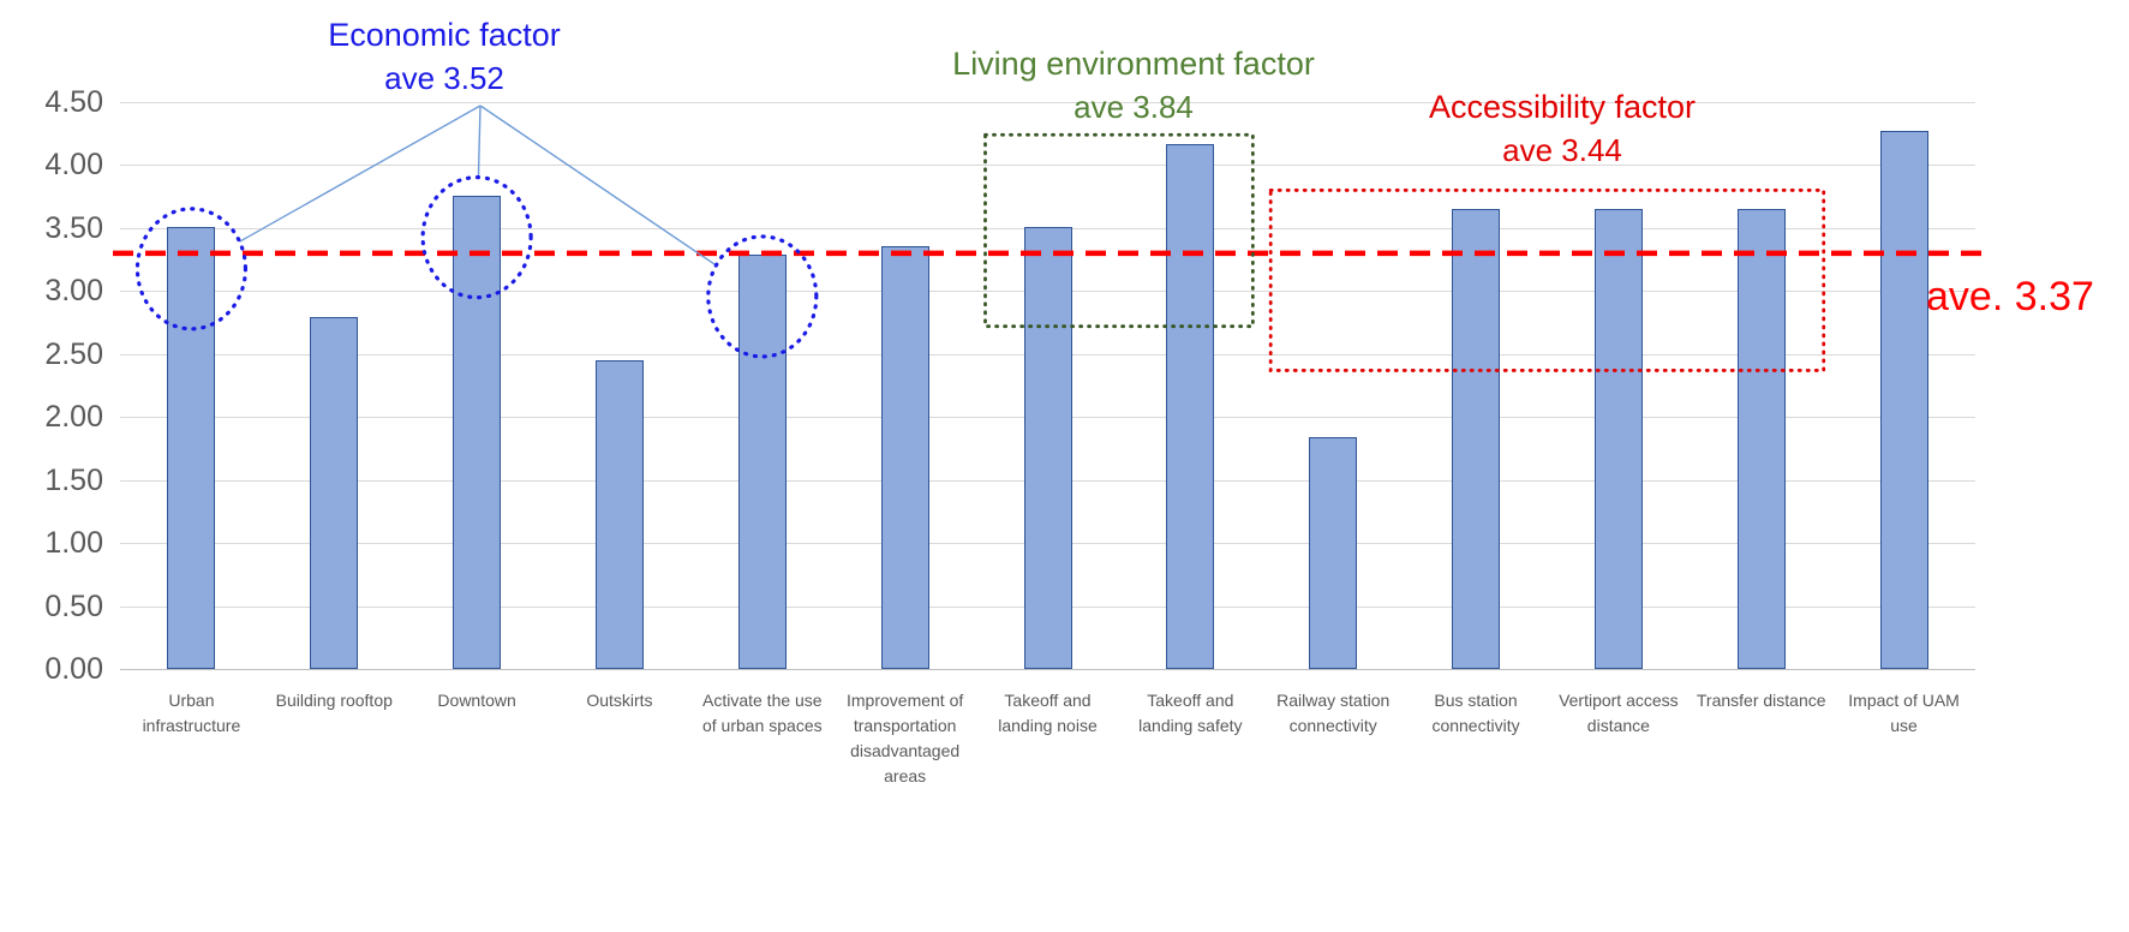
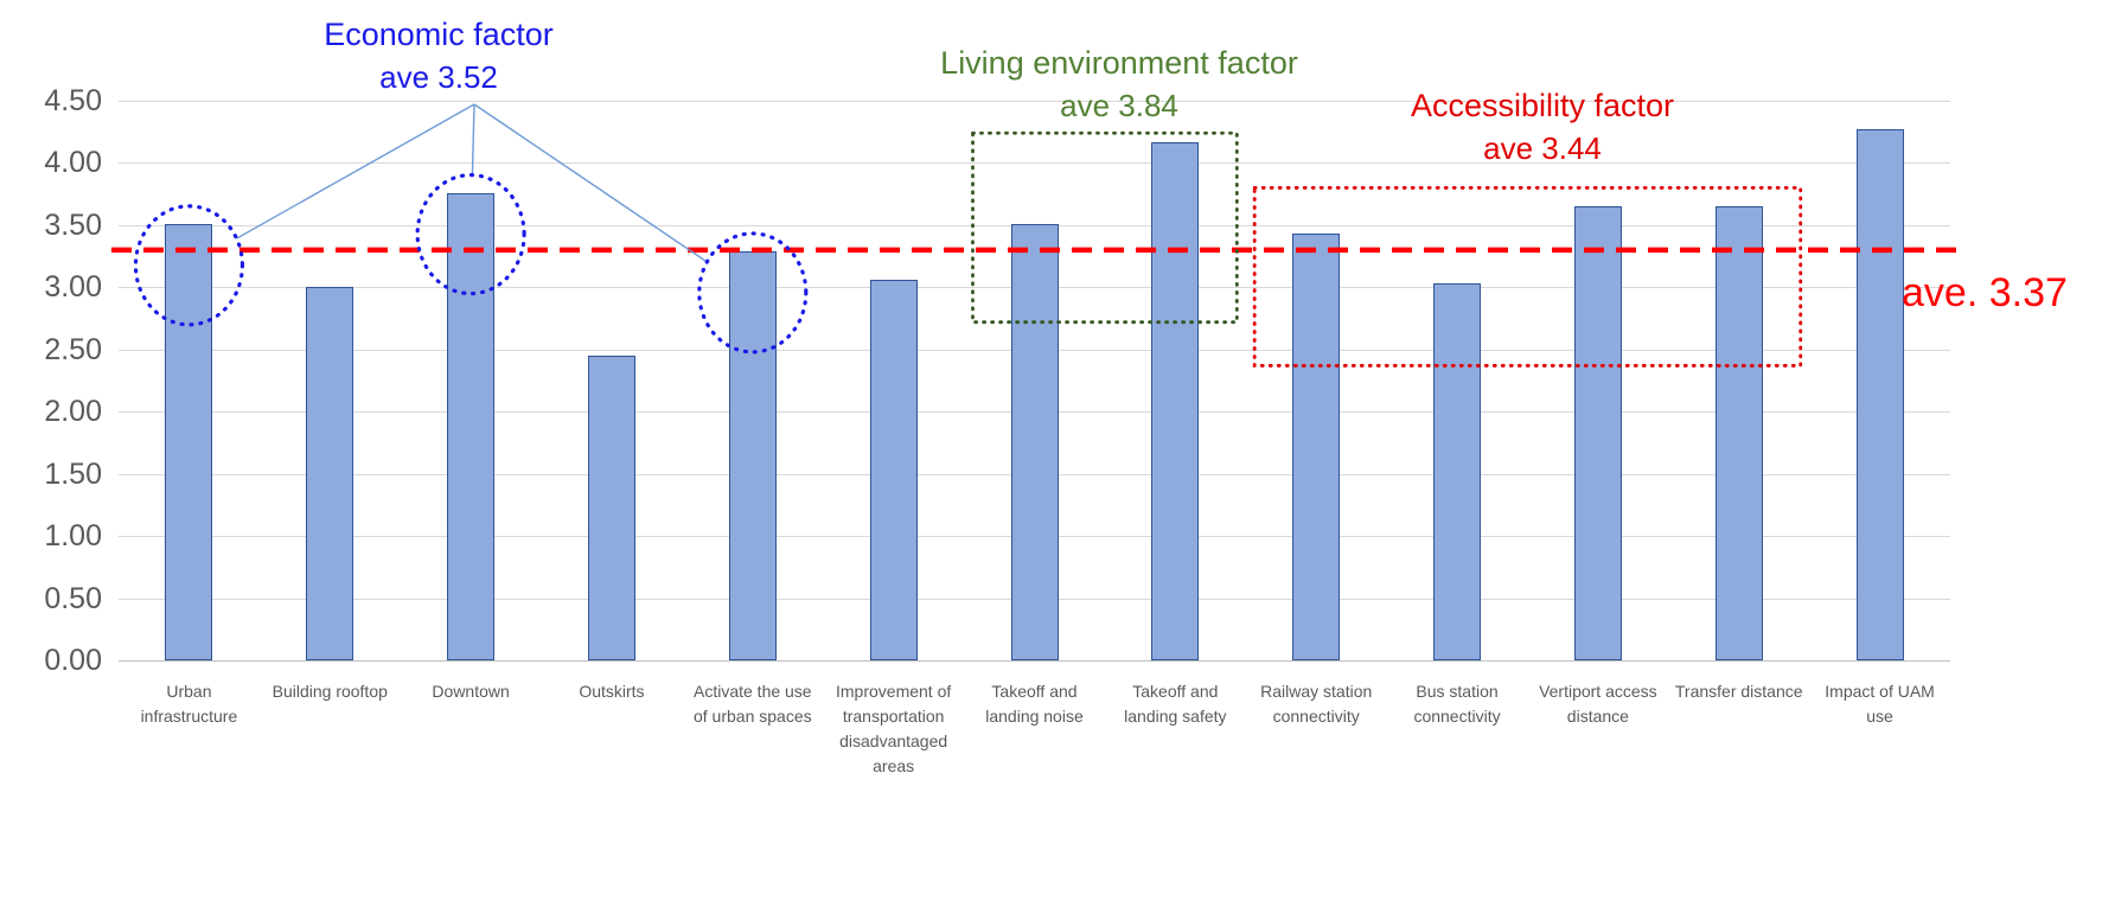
Building rooftop: 2.79 -> 3.00
Improvement of transportation disadvantaged areas: 3.36 -> 3.06
Railway station connectivity: 1.84 -> 3.43
Bus station connectivity: 3.65 -> 3.03
